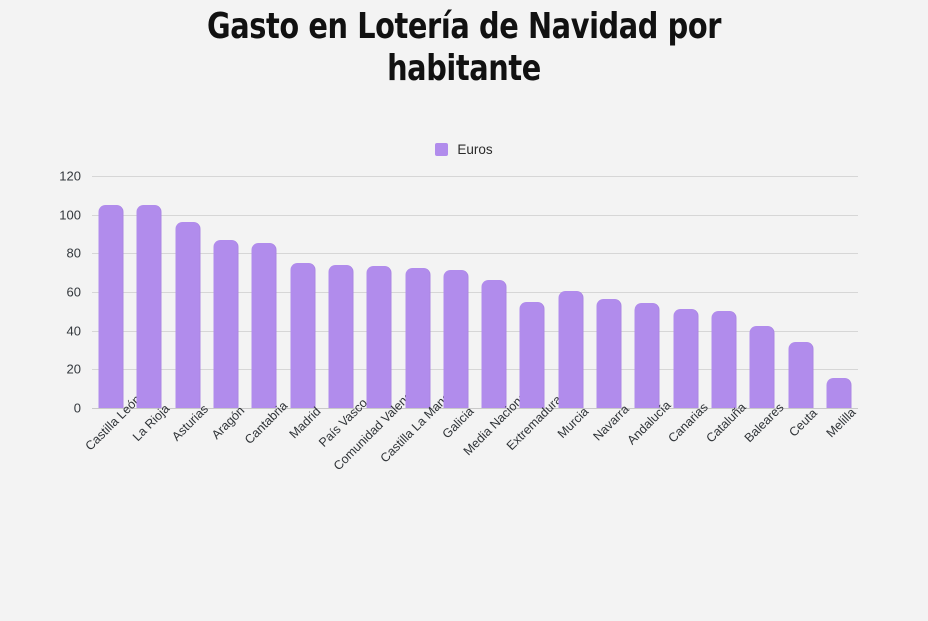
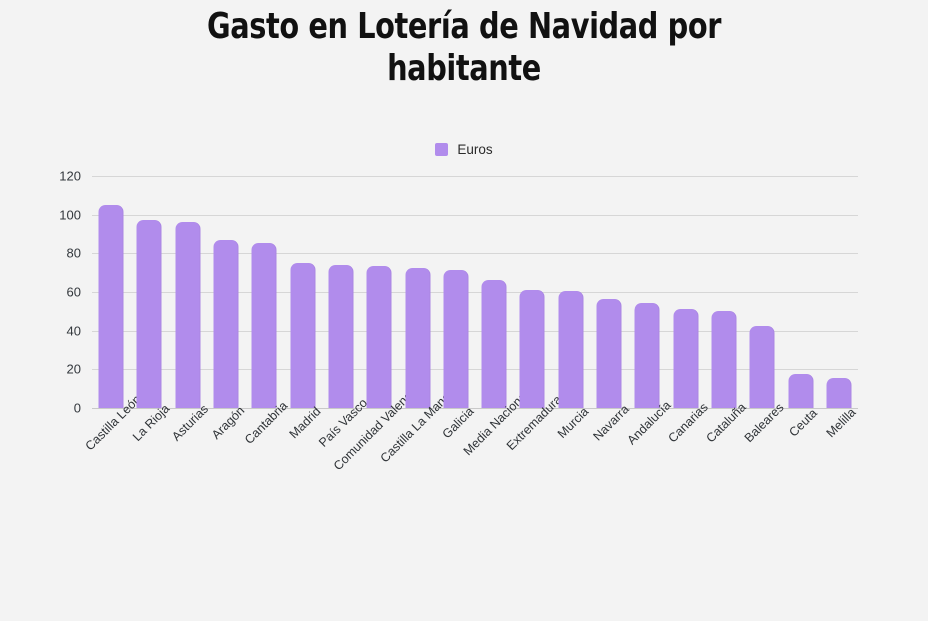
La Rioja: 105 -> 97
Extremadura: 55 -> 61
Ceuta: 34 -> 18
